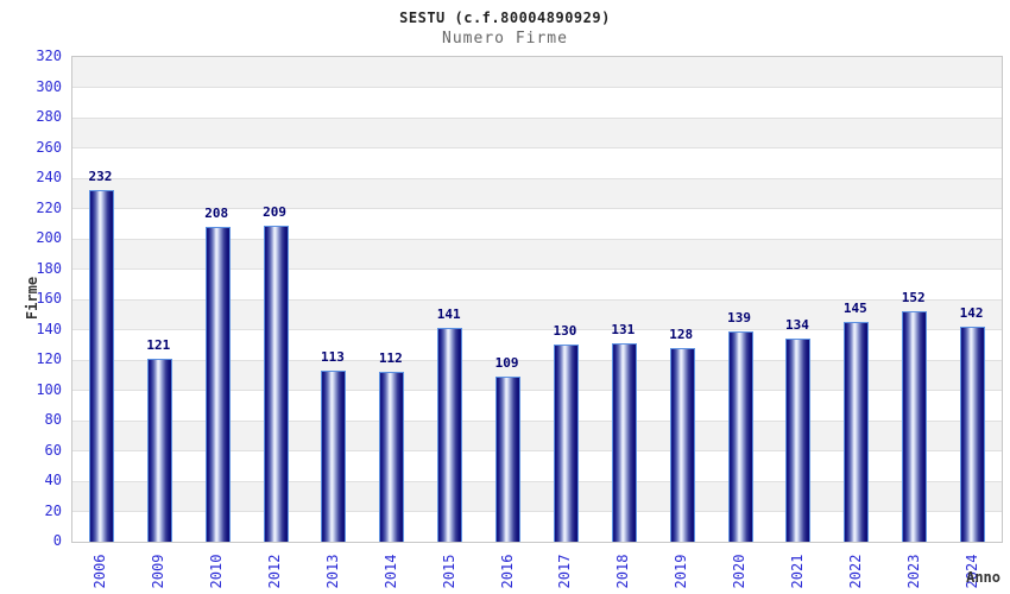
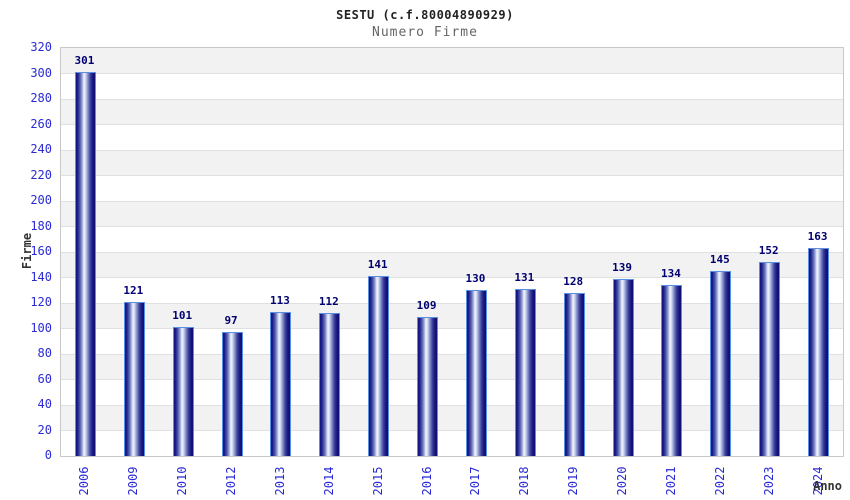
2006: 232 -> 301
2010: 208 -> 101
2012: 209 -> 97
2024: 142 -> 163
